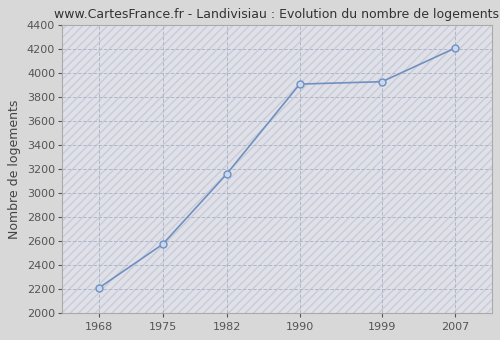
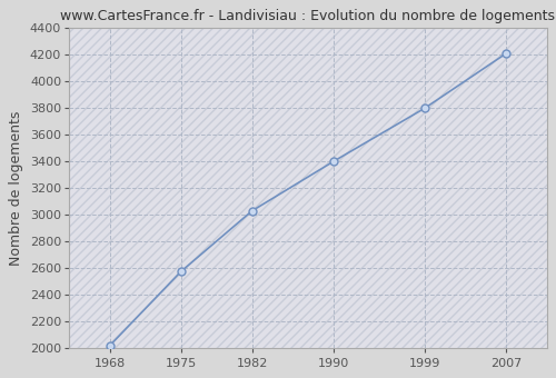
1968: 2210 -> 2020
1982: 3160 -> 3030
1990: 3910 -> 3400
1999: 3930 -> 3800
